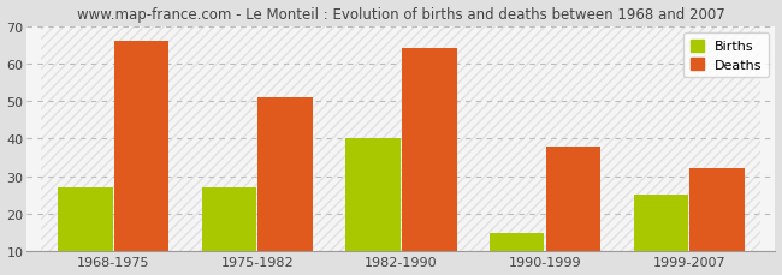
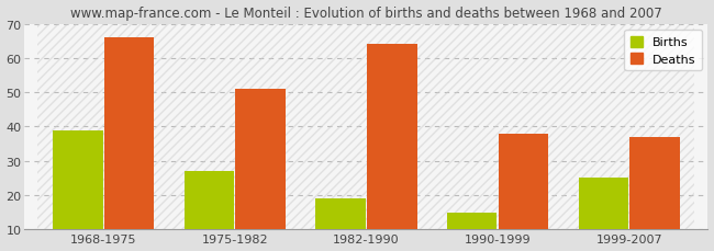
Births/1968-1975: 27 -> 39
Births/1982-1990: 40 -> 19
Deaths/1999-2007: 32 -> 37
